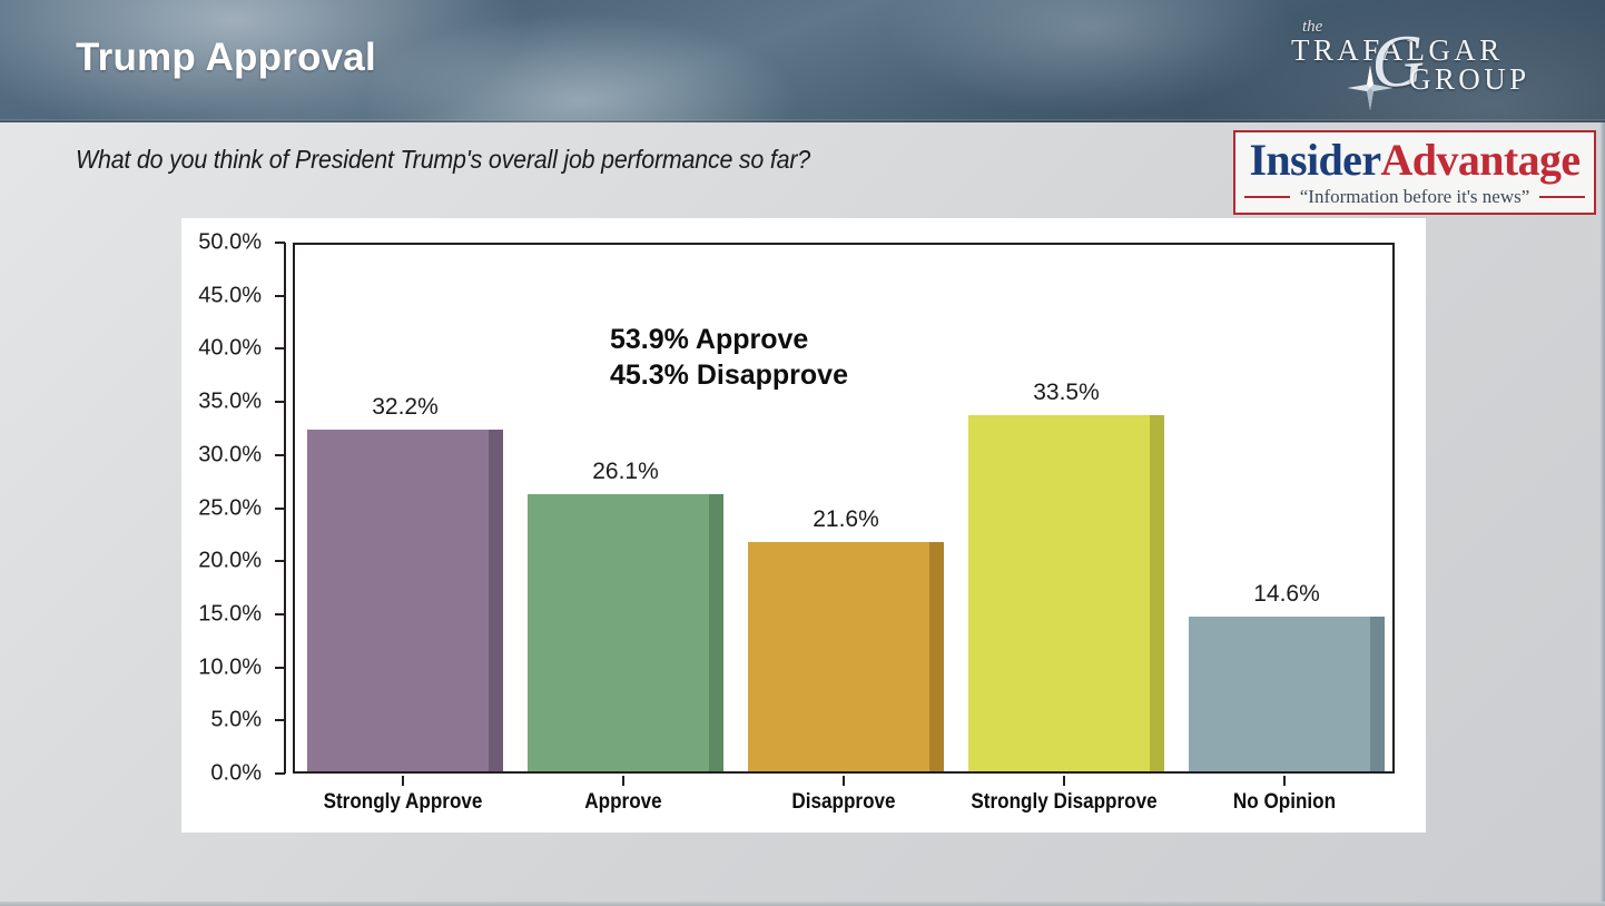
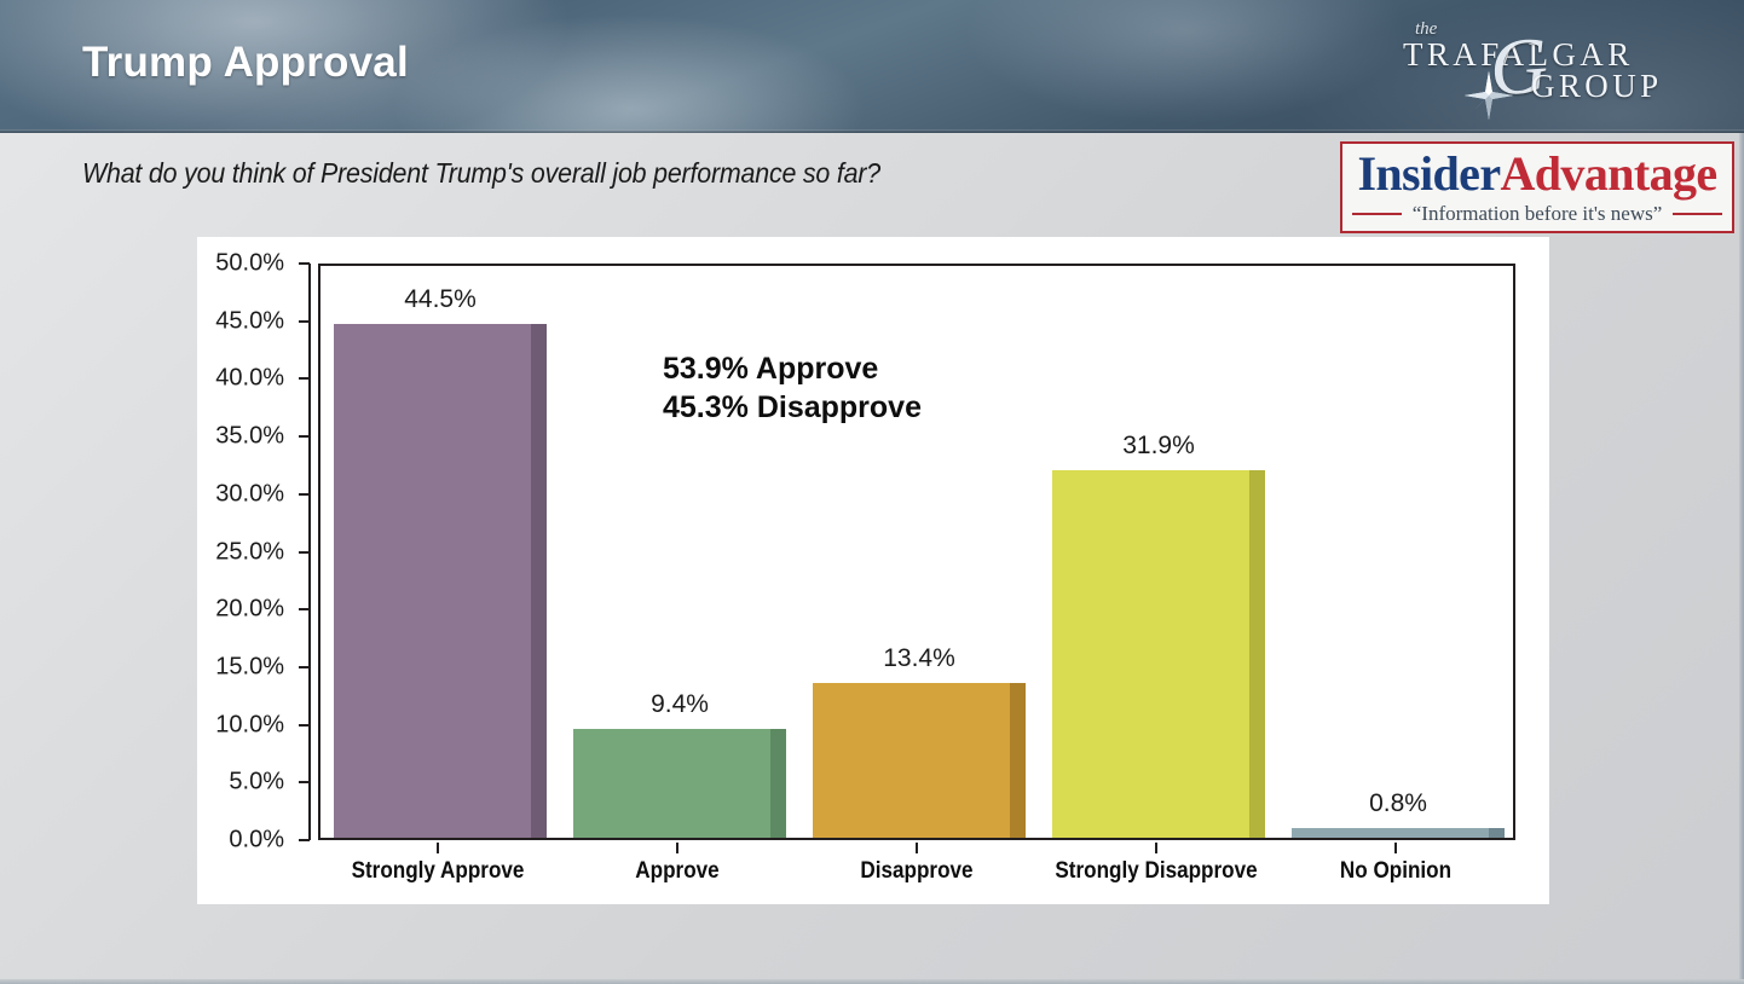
Strongly Approve: 32.2% -> 44.5%
Approve: 26.1% -> 9.4%
Disapprove: 21.6% -> 13.4%
Strongly Disapprove: 33.5% -> 31.9%
No Opinion: 14.6% -> 0.8%
